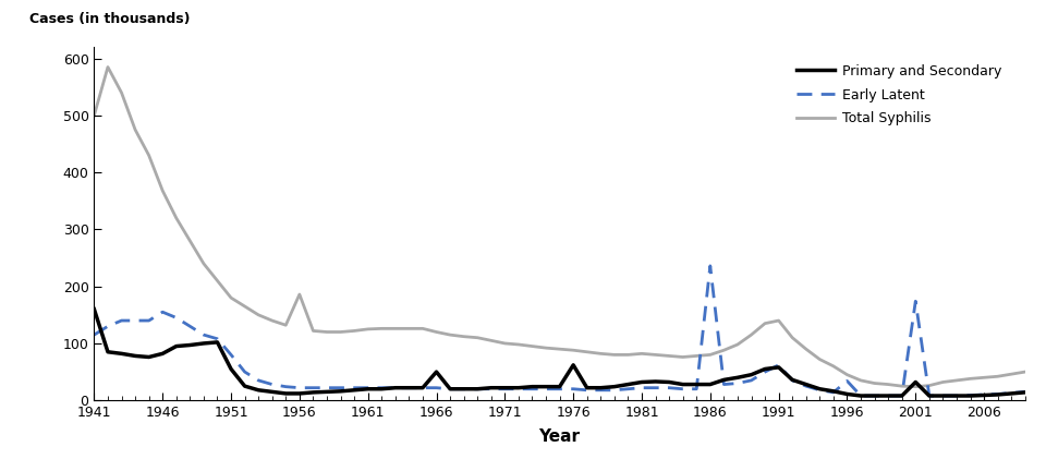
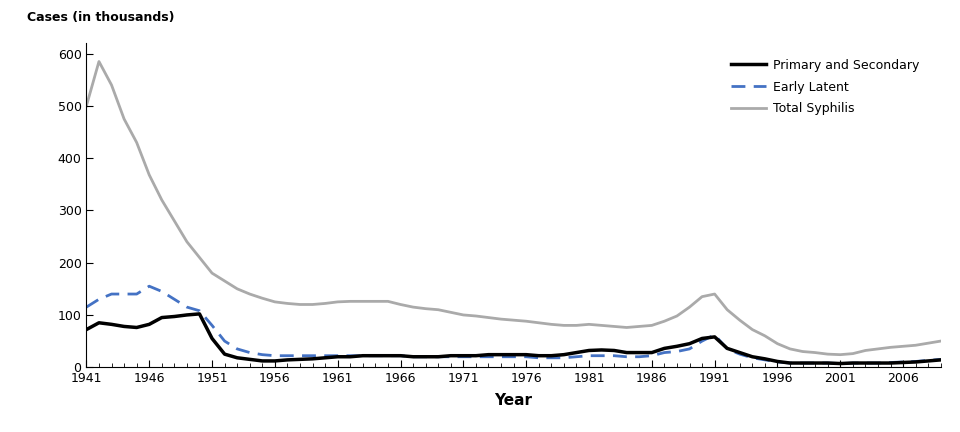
Primary and Secondary/1941: 160 -> 72
Total Syphilis/1956: 186 -> 125
Primary and Secondary/1966: 50 -> 22
Primary and Secondary/1976: 62 -> 24
Early Latent/1986: 236 -> 22
Early Latent/1996: 34 -> 10
Primary and Secondary/2001: 32 -> 7
Early Latent/2001: 174 -> 7
